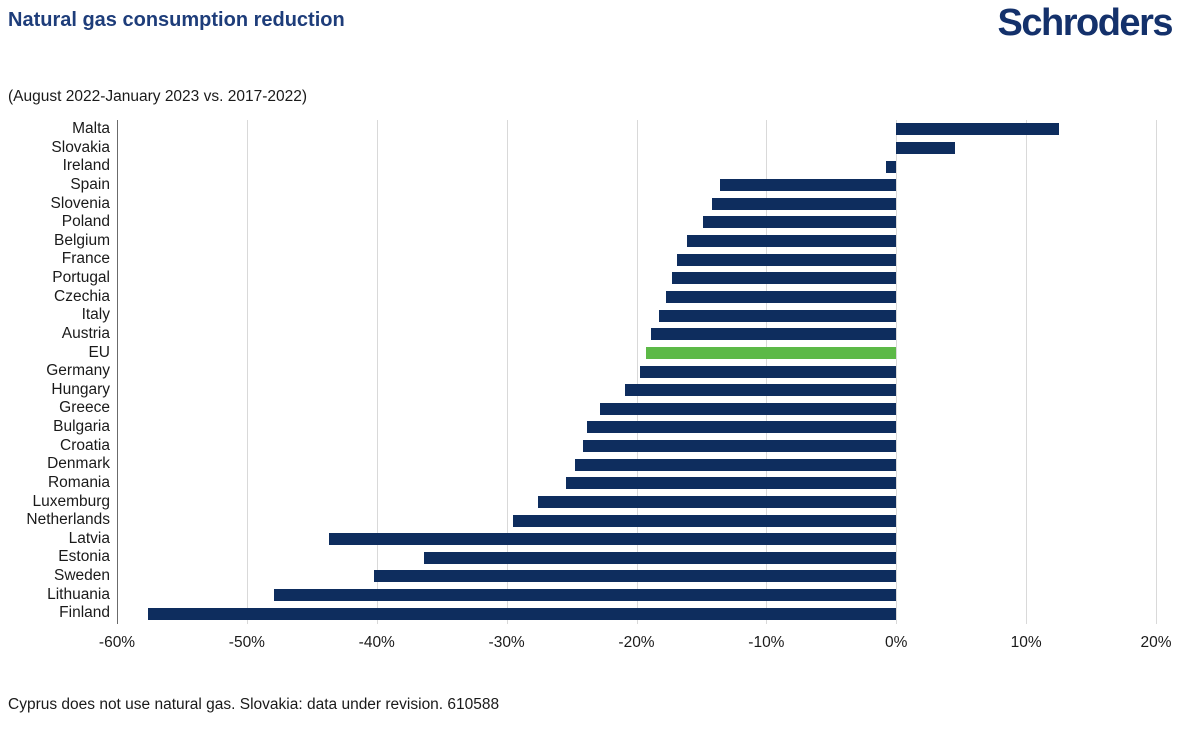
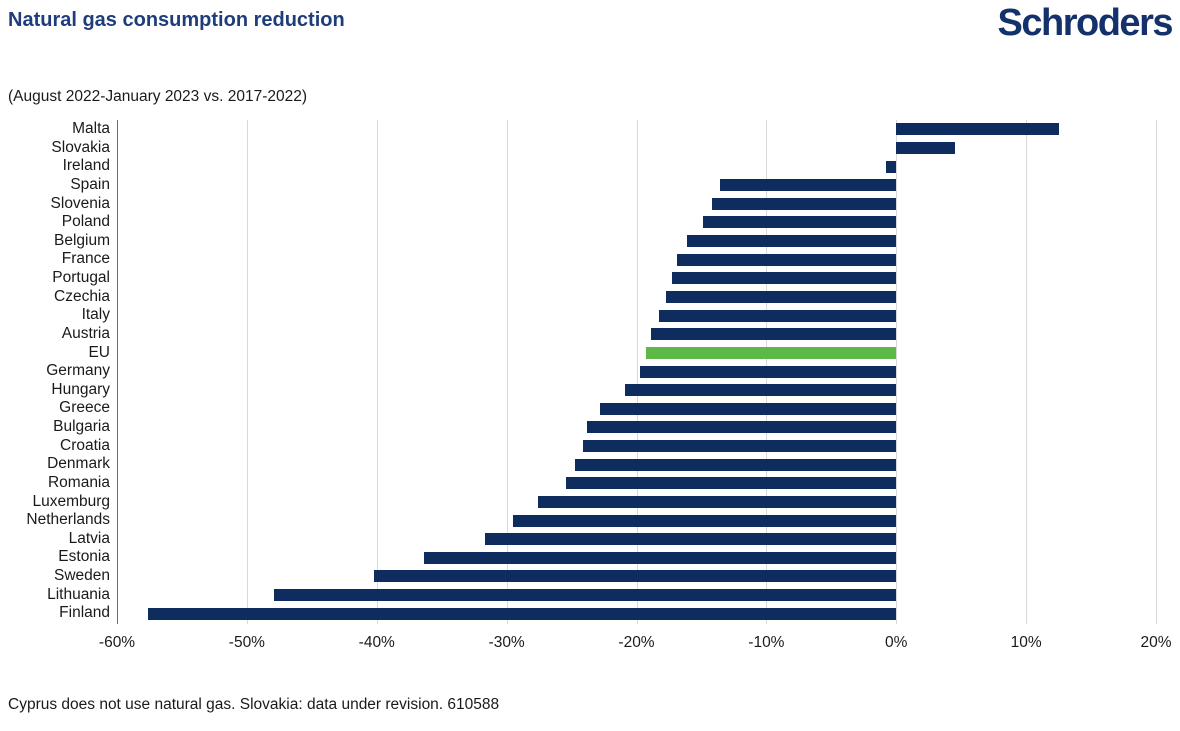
Latvia: -43.7% -> -31.7%
